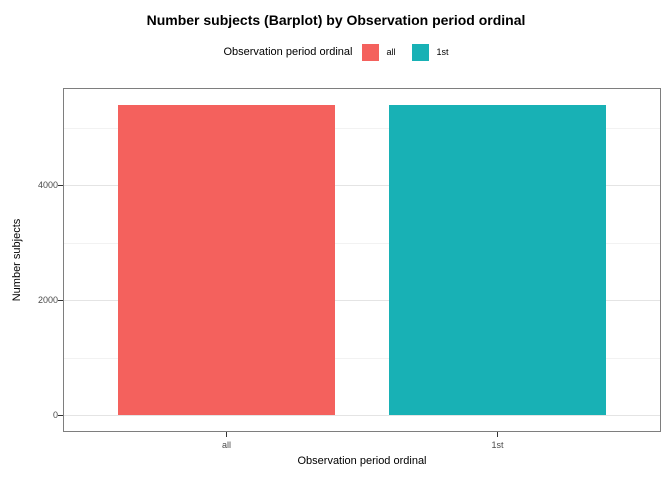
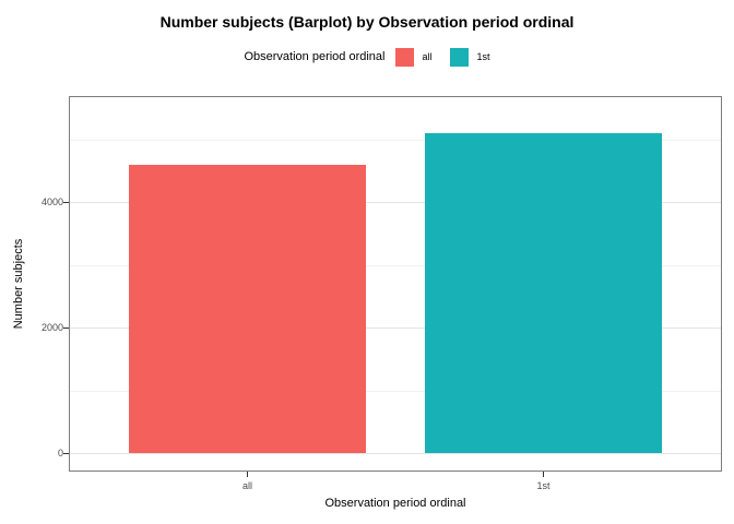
all: 5400 -> 4600
1st: 5400 -> 5100
